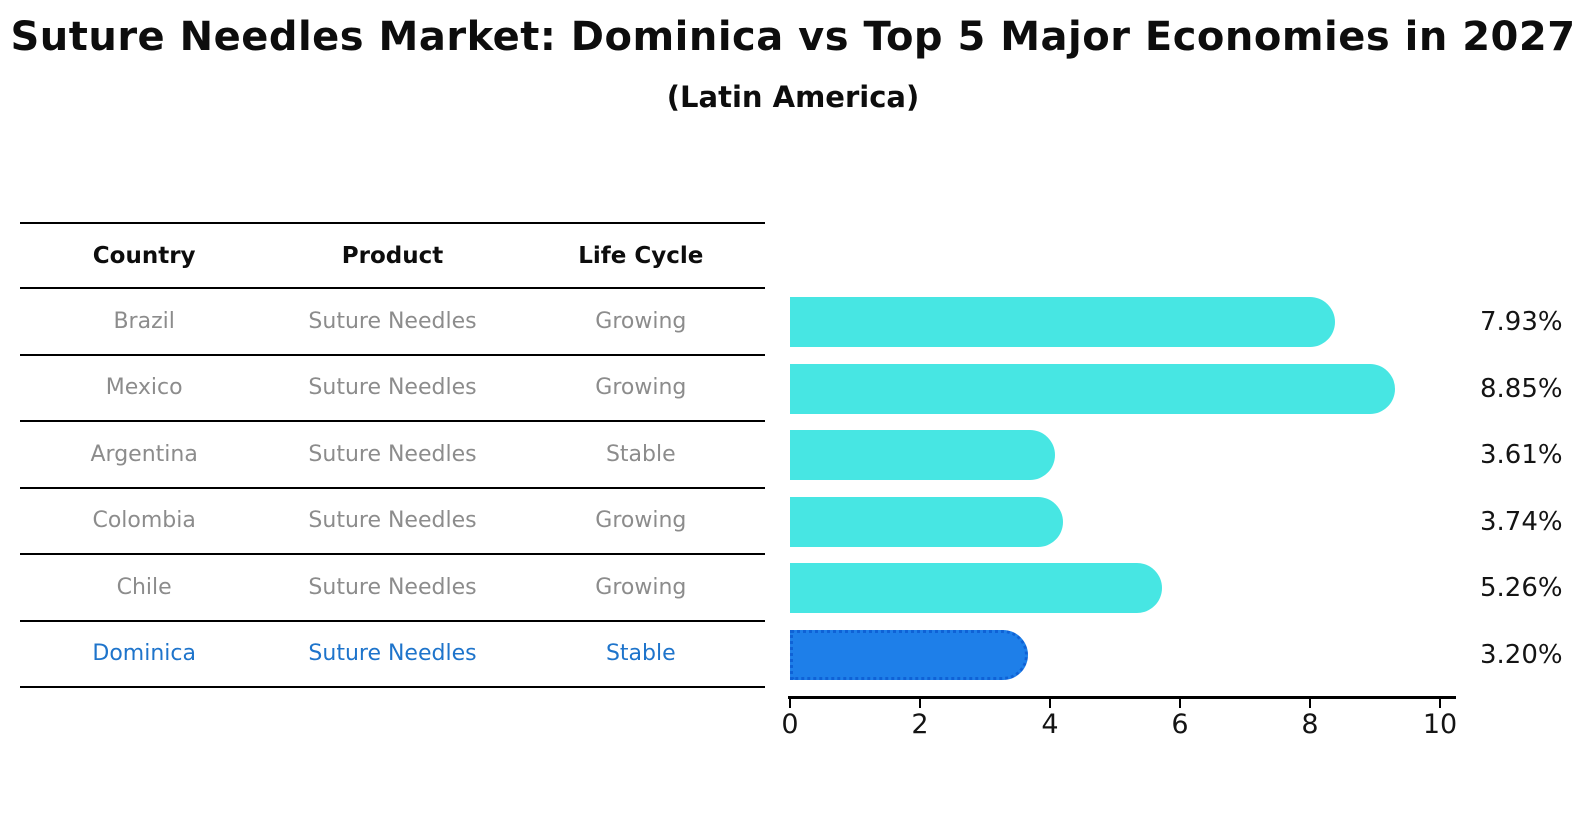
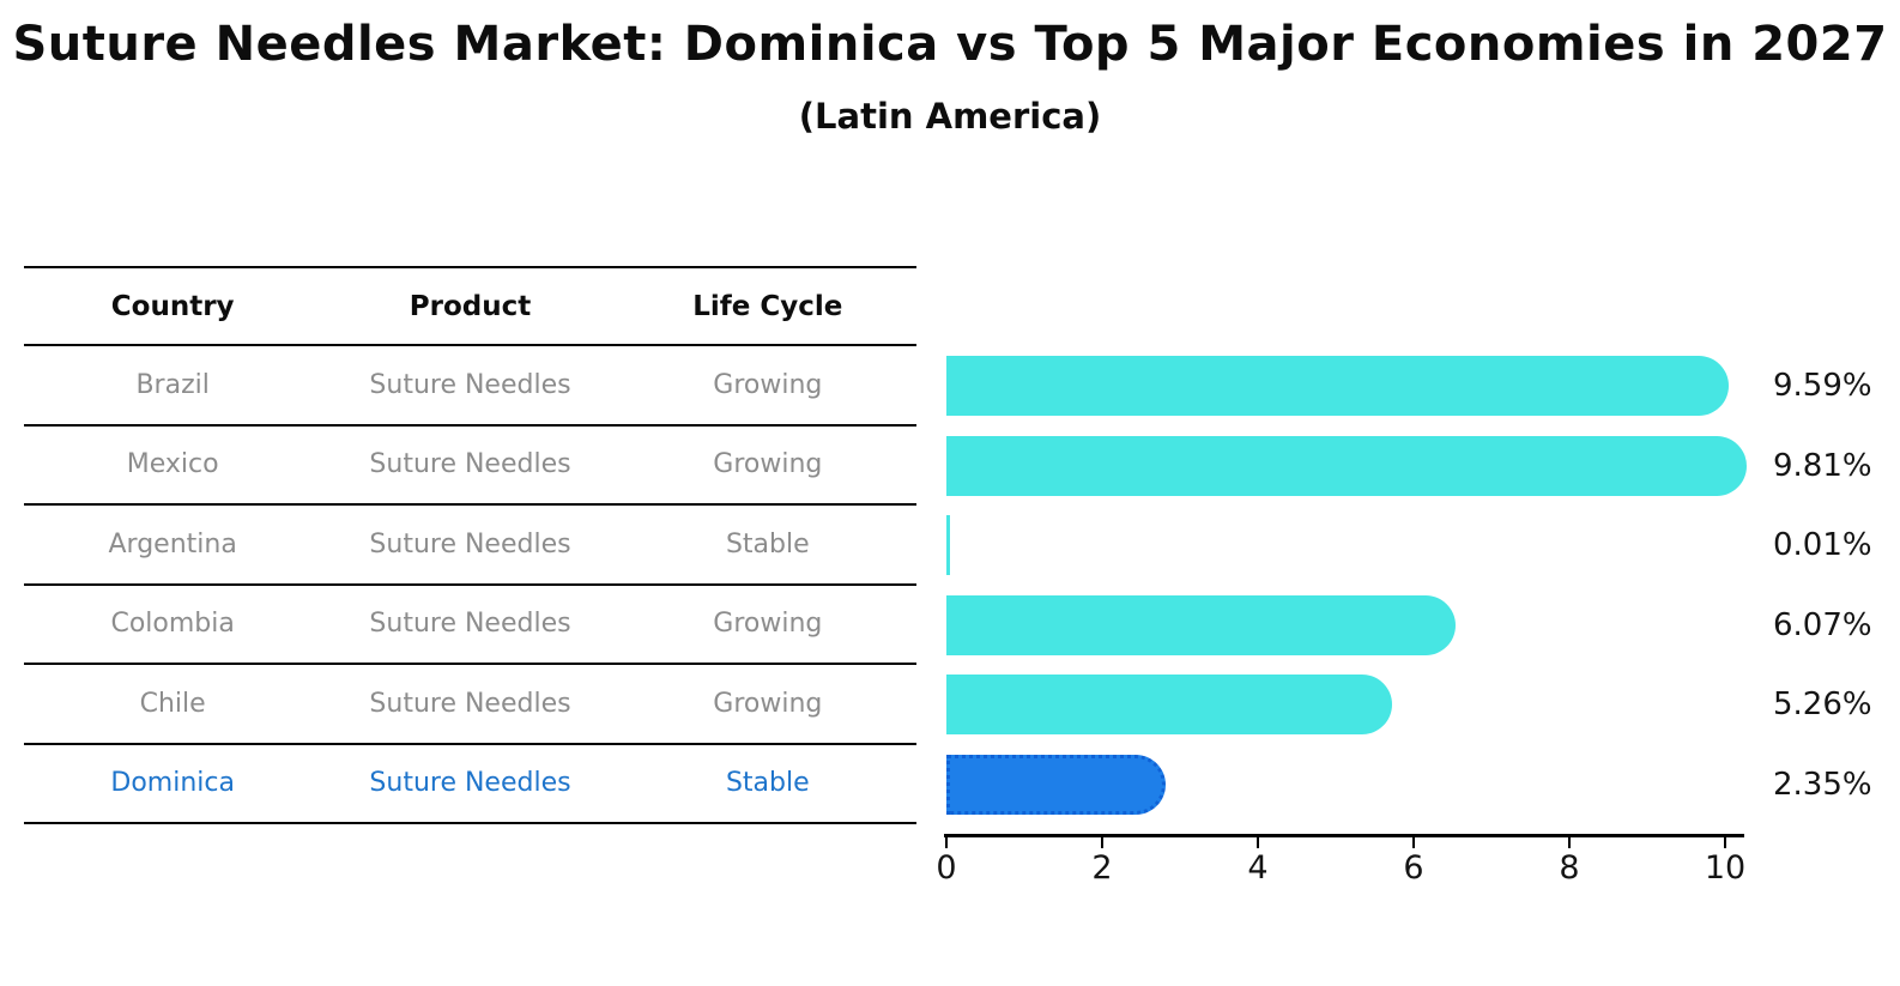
Brazil: 7.93% -> 9.59%
Mexico: 8.85% -> 9.81%
Argentina: 3.61% -> 0.01%
Colombia: 3.74% -> 6.07%
Dominica: 3.20% -> 2.35%
